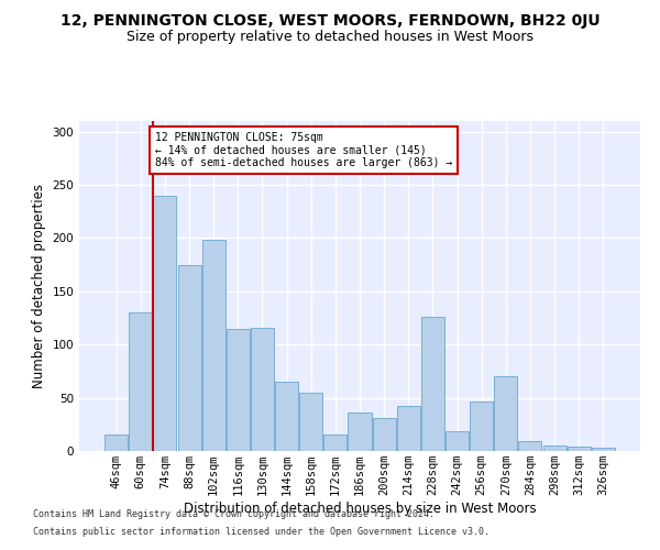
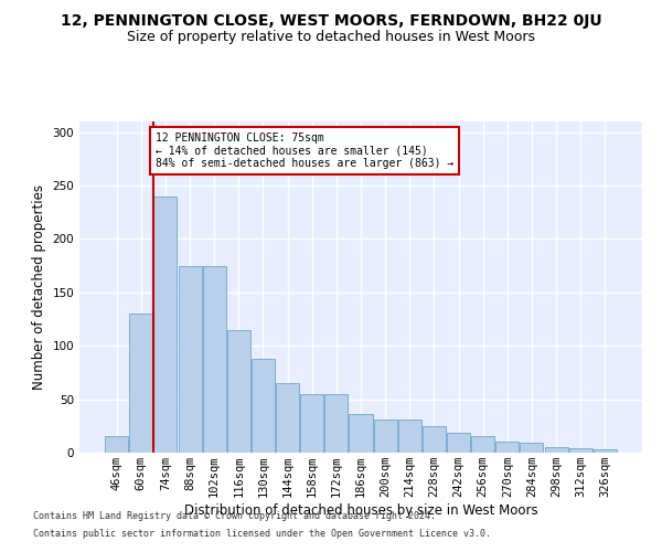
102sqm: 198 -> 175
130sqm: 116 -> 88
172sqm: 16 -> 55
214sqm: 42 -> 31
228sqm: 126 -> 25
256sqm: 46 -> 16
270sqm: 70 -> 10
